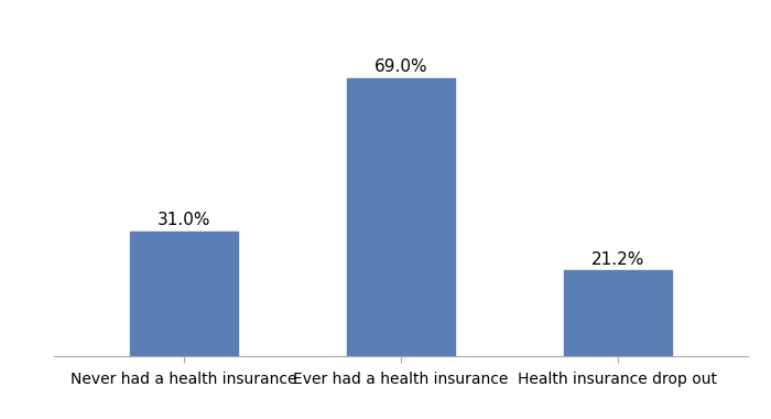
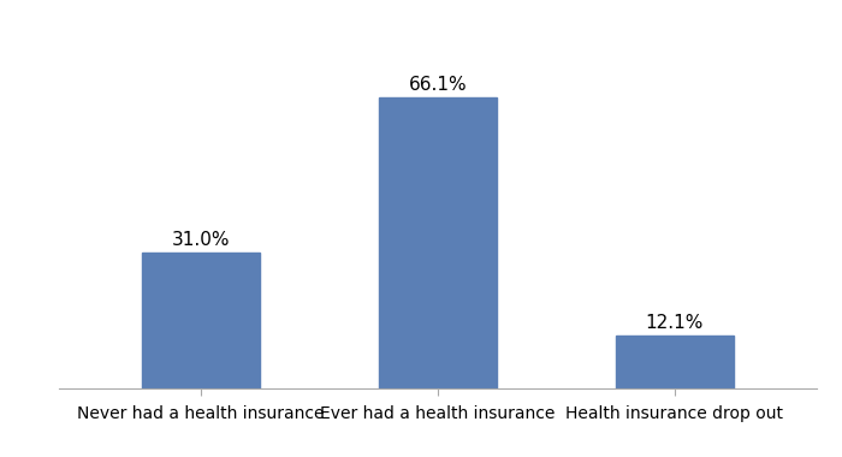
Ever had a health insurance: 69.0% -> 66.1%
Health insurance drop out: 21.2% -> 12.1%
